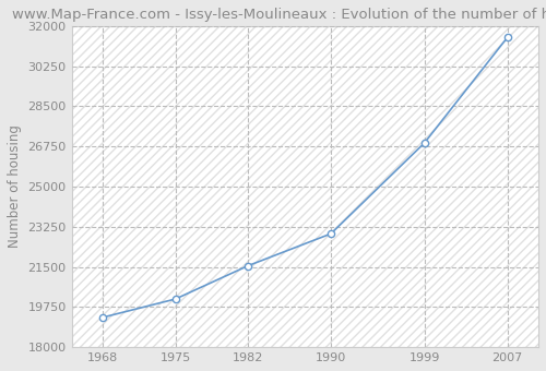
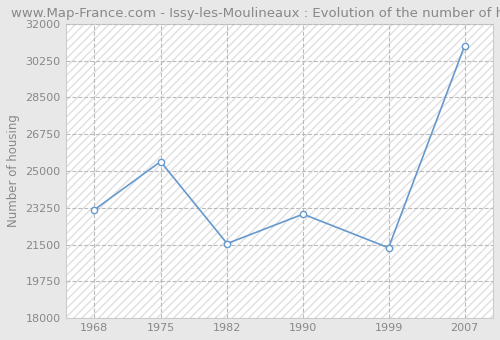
1968: 19300 -> 23150
1975: 20100 -> 25450
1999: 26900 -> 21350
2007: 31500 -> 30950
